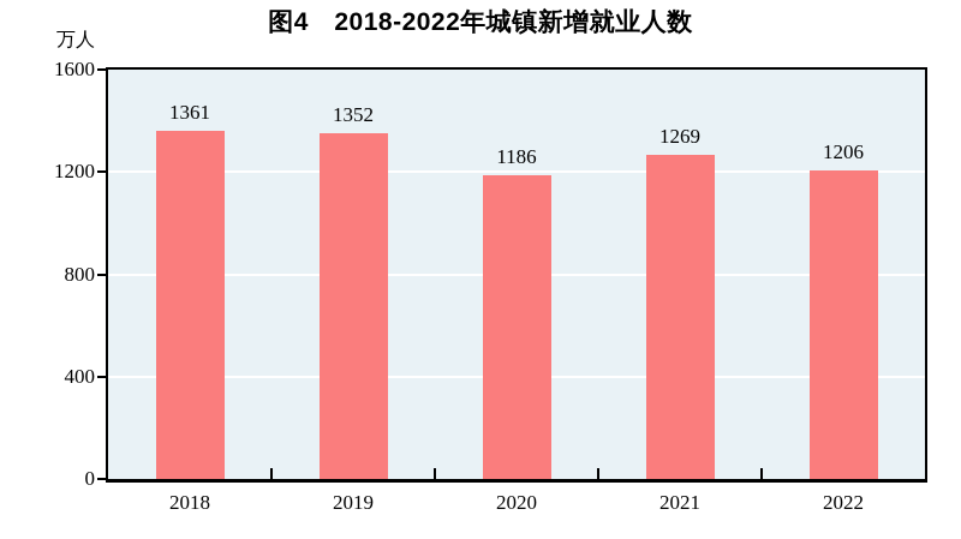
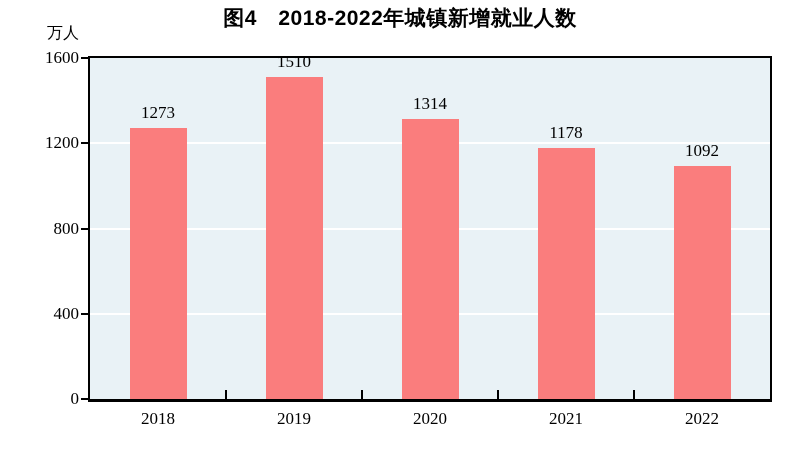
2018: 1361 -> 1273
2019: 1352 -> 1510
2020: 1186 -> 1314
2021: 1269 -> 1178
2022: 1206 -> 1092
